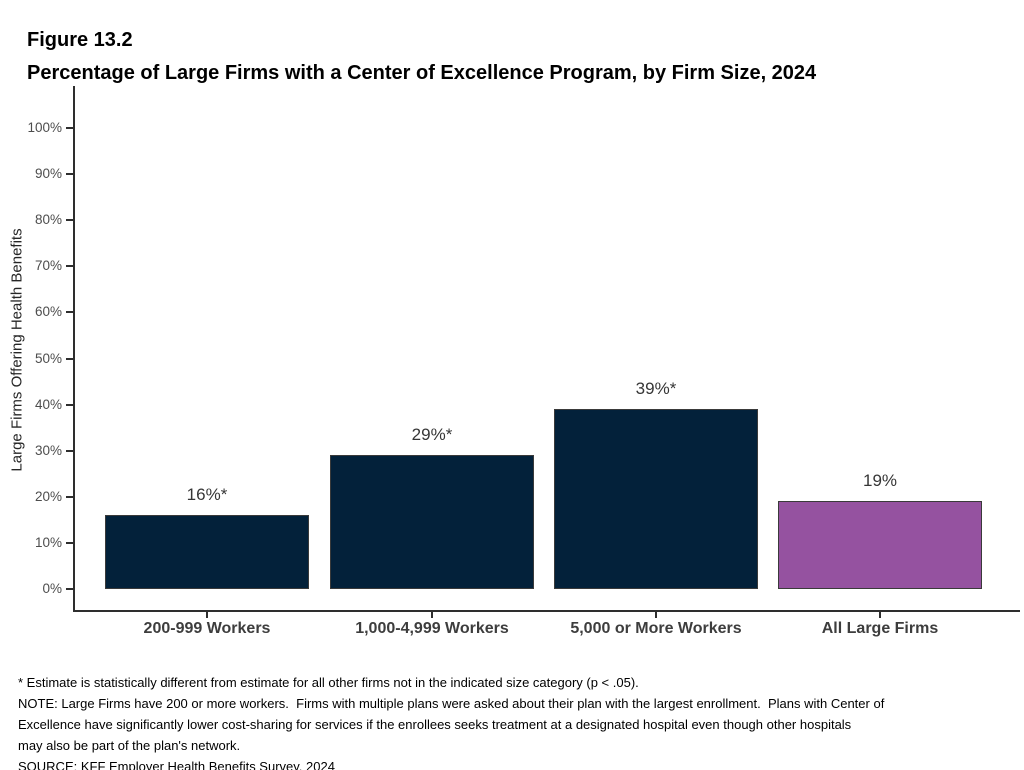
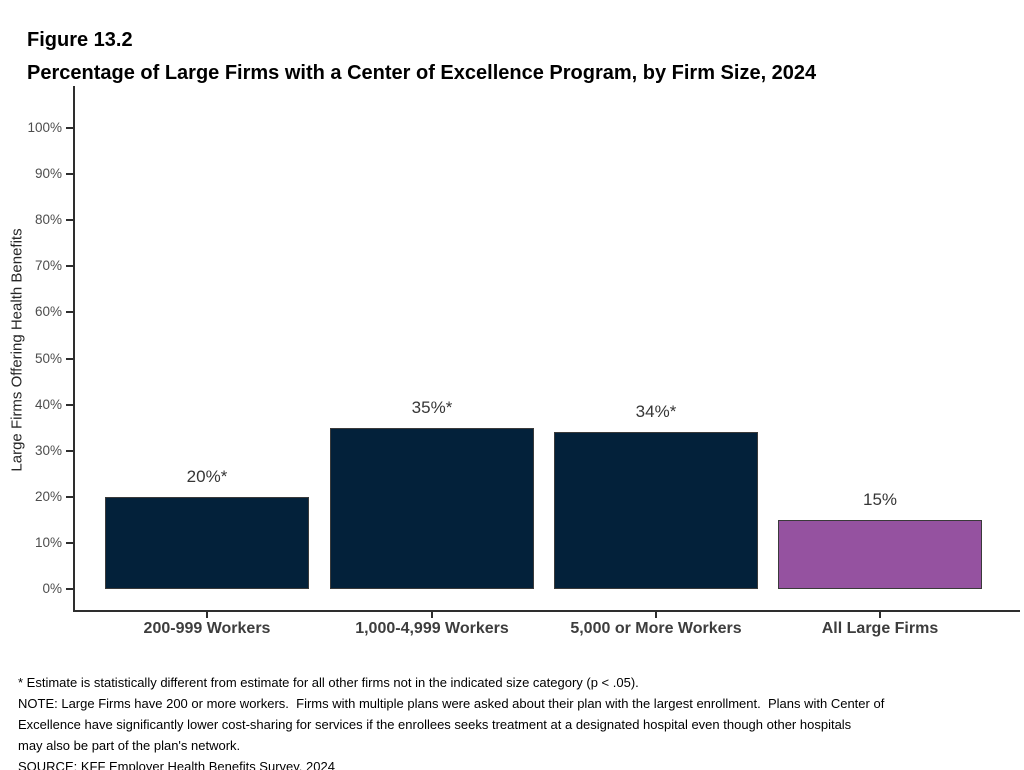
200-999 Workers: 16 -> 20
1,000-4,999 Workers: 29 -> 35
5,000 or More Workers: 39 -> 34
All Large Firms: 19% -> 15%
